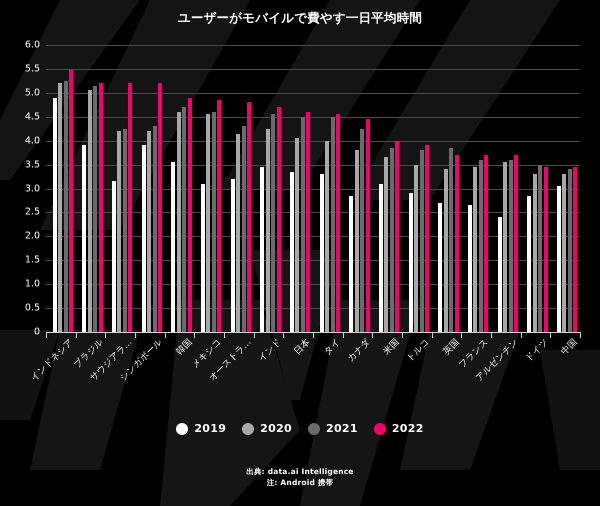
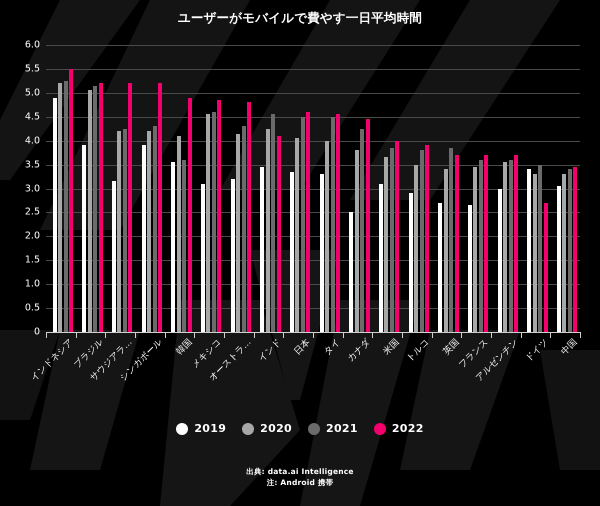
2020/韓国: 4.6 -> 4.1
2021/韓国: 4.7 -> 3.6
2022/インド: 4.7 -> 4.1
2019/カナダ: 2.9 -> 2.5
2019/アルゼンチン: 2.4 -> 3.0
2019/ドイツ: 2.9 -> 3.4
2022/ドイツ: 3.5 -> 2.7
